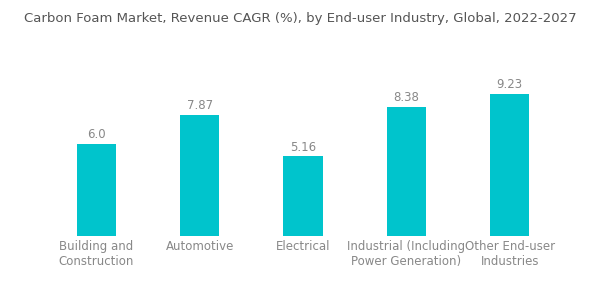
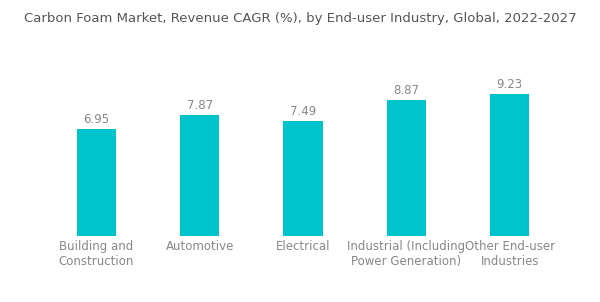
Building and Construction: 6.0 -> 6.95
Electrical: 5.16 -> 7.49
Industrial (Including Power Generation): 8.38 -> 8.87
